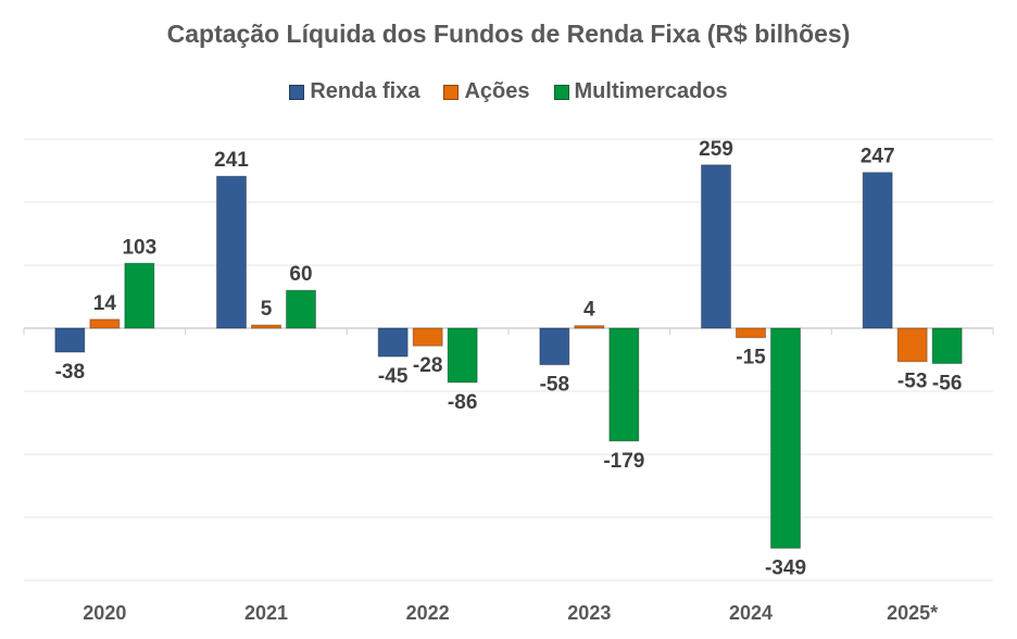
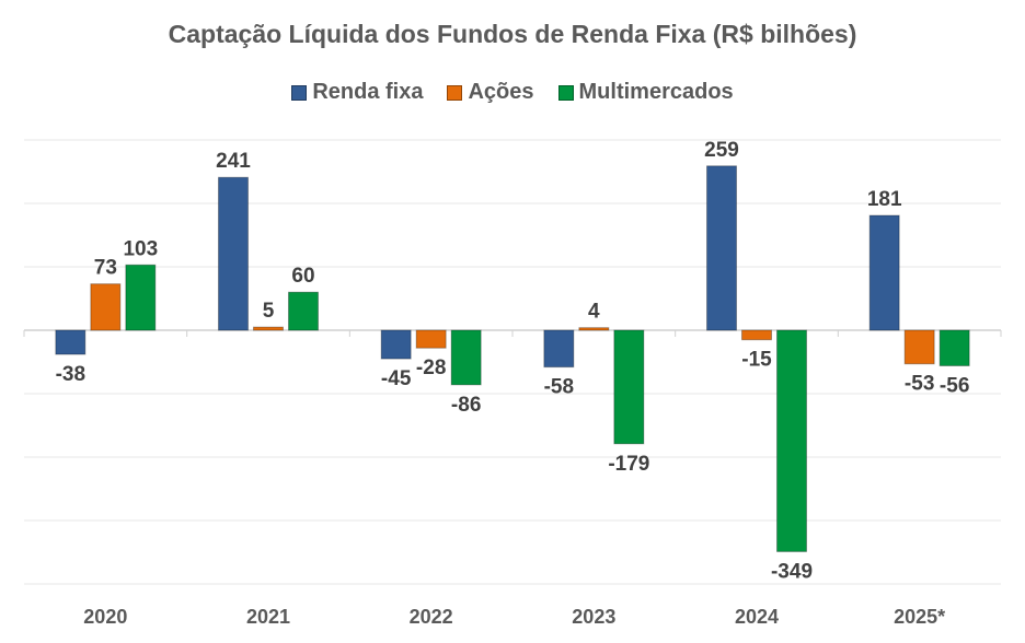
Ações/2020: 14 -> 73
Renda fixa/2025*: 247 -> 181
